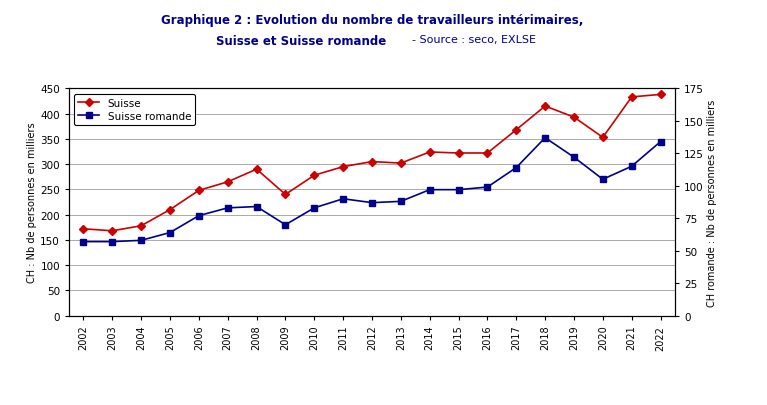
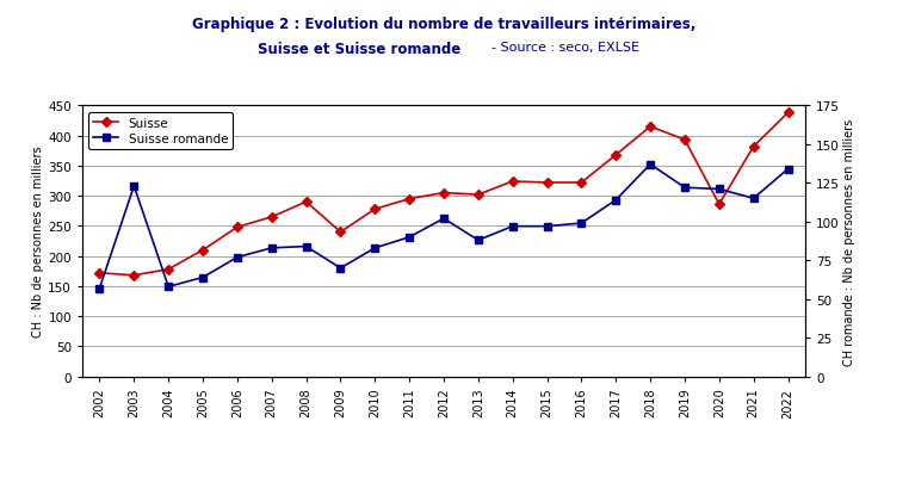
Suisse romande/2003: 57 -> 123
Suisse romande/2012: 87 -> 102
Suisse/2020: 353 -> 286
Suisse romande/2020: 105 -> 121
Suisse/2021: 433 -> 382
